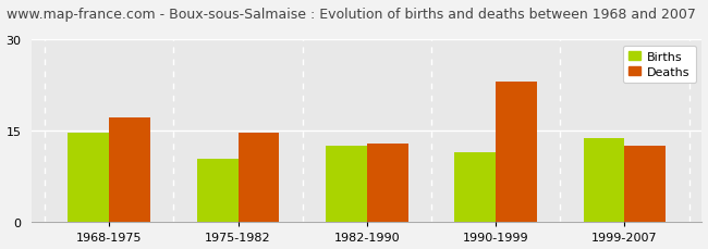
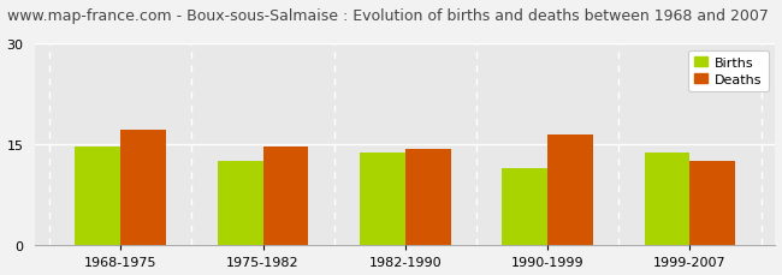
Births/1975-1982: 10.4 -> 12.6
Births/1982-1990: 12.6 -> 13.8
Deaths/1982-1990: 13.0 -> 14.3
Deaths/1990-1999: 23.0 -> 16.4
